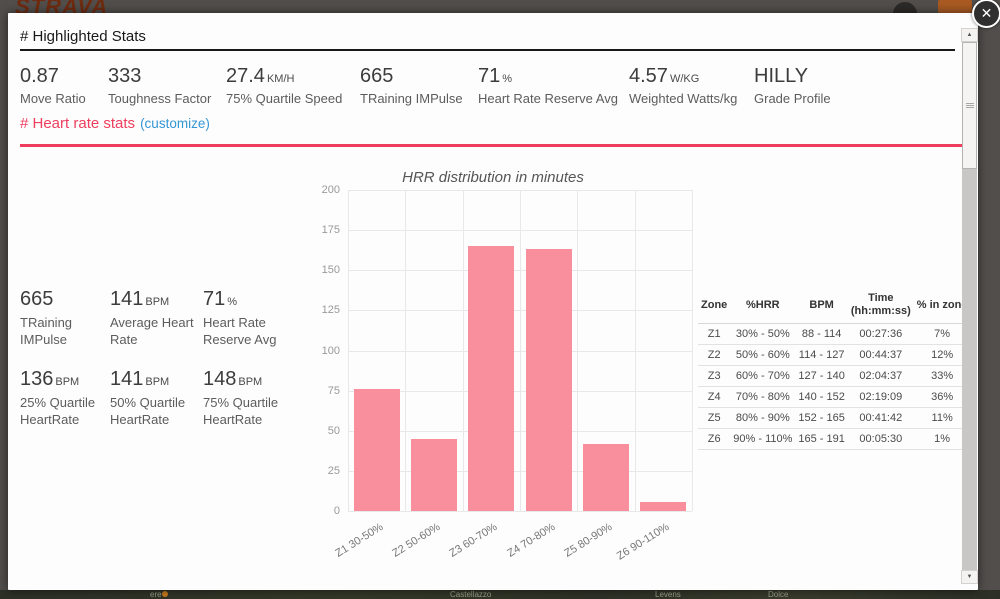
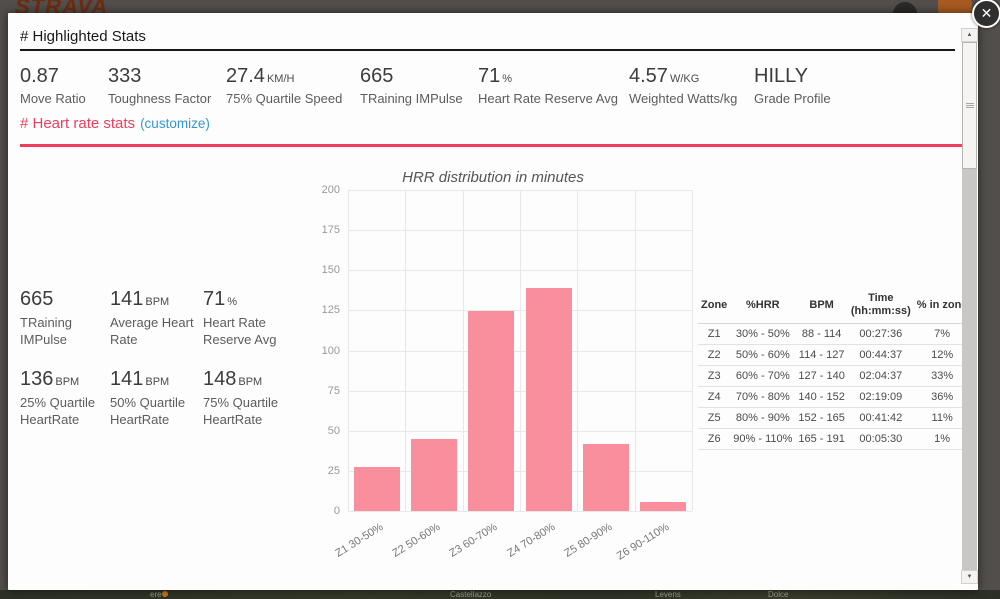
Z1 30-50%: 76 -> 28
Z3 60-70%: 165 -> 125
Z4 70-80%: 163 -> 139
